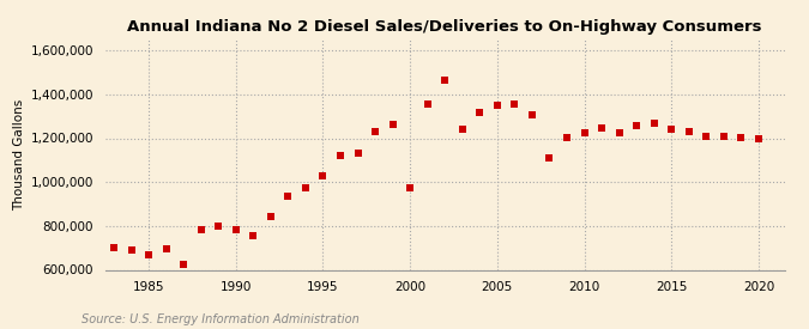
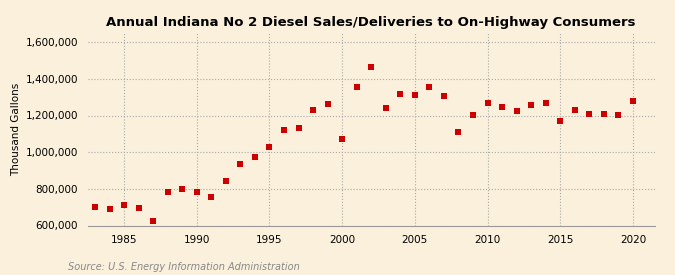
1985: 670,000 -> 710,000
2000: 980,000 -> 1,070,000
2005: 1,350,000 -> 1,310,000
2010: 1,220,000 -> 1,270,000
2015: 1,240,000 -> 1,170,000
2020: 1,200,000 -> 1,280,000
